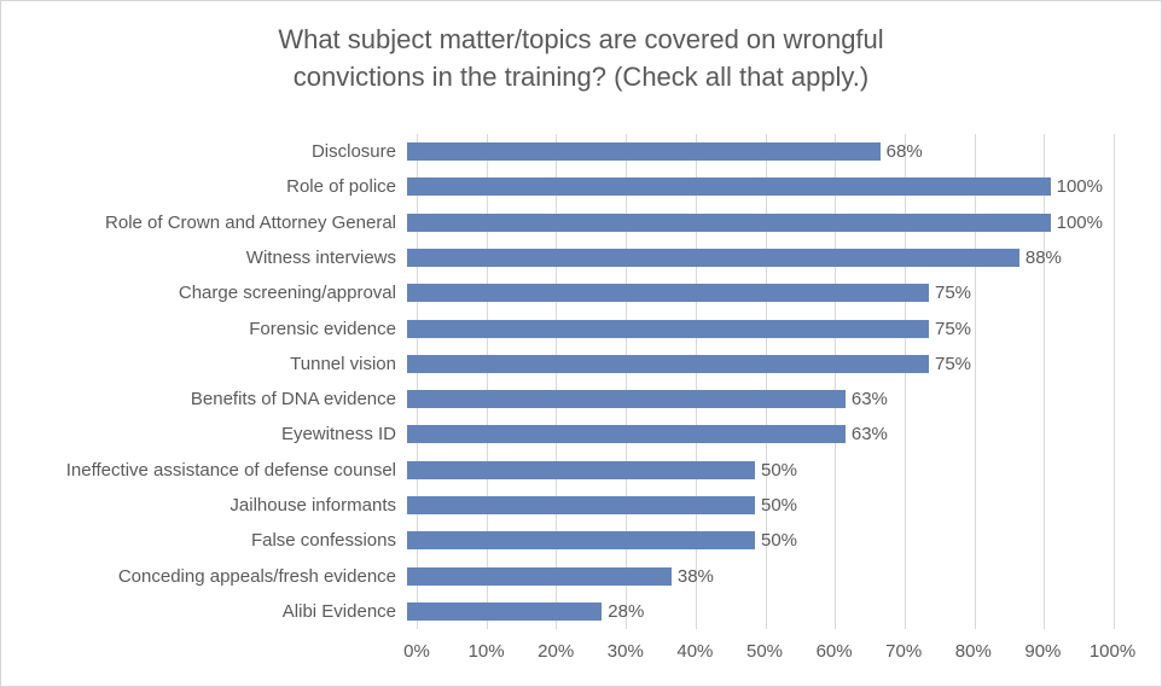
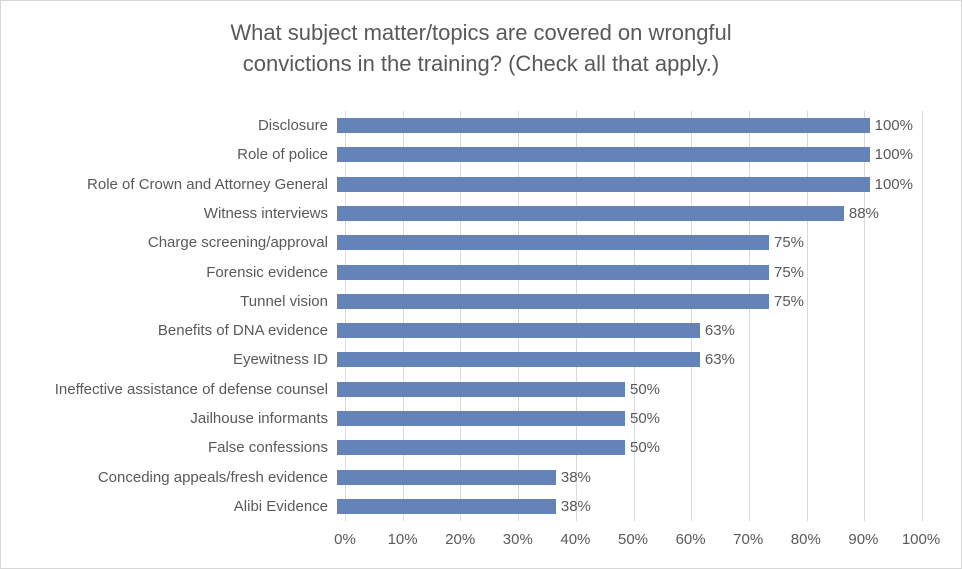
Disclosure: 68% -> 100%
Alibi Evidence: 28% -> 38%
